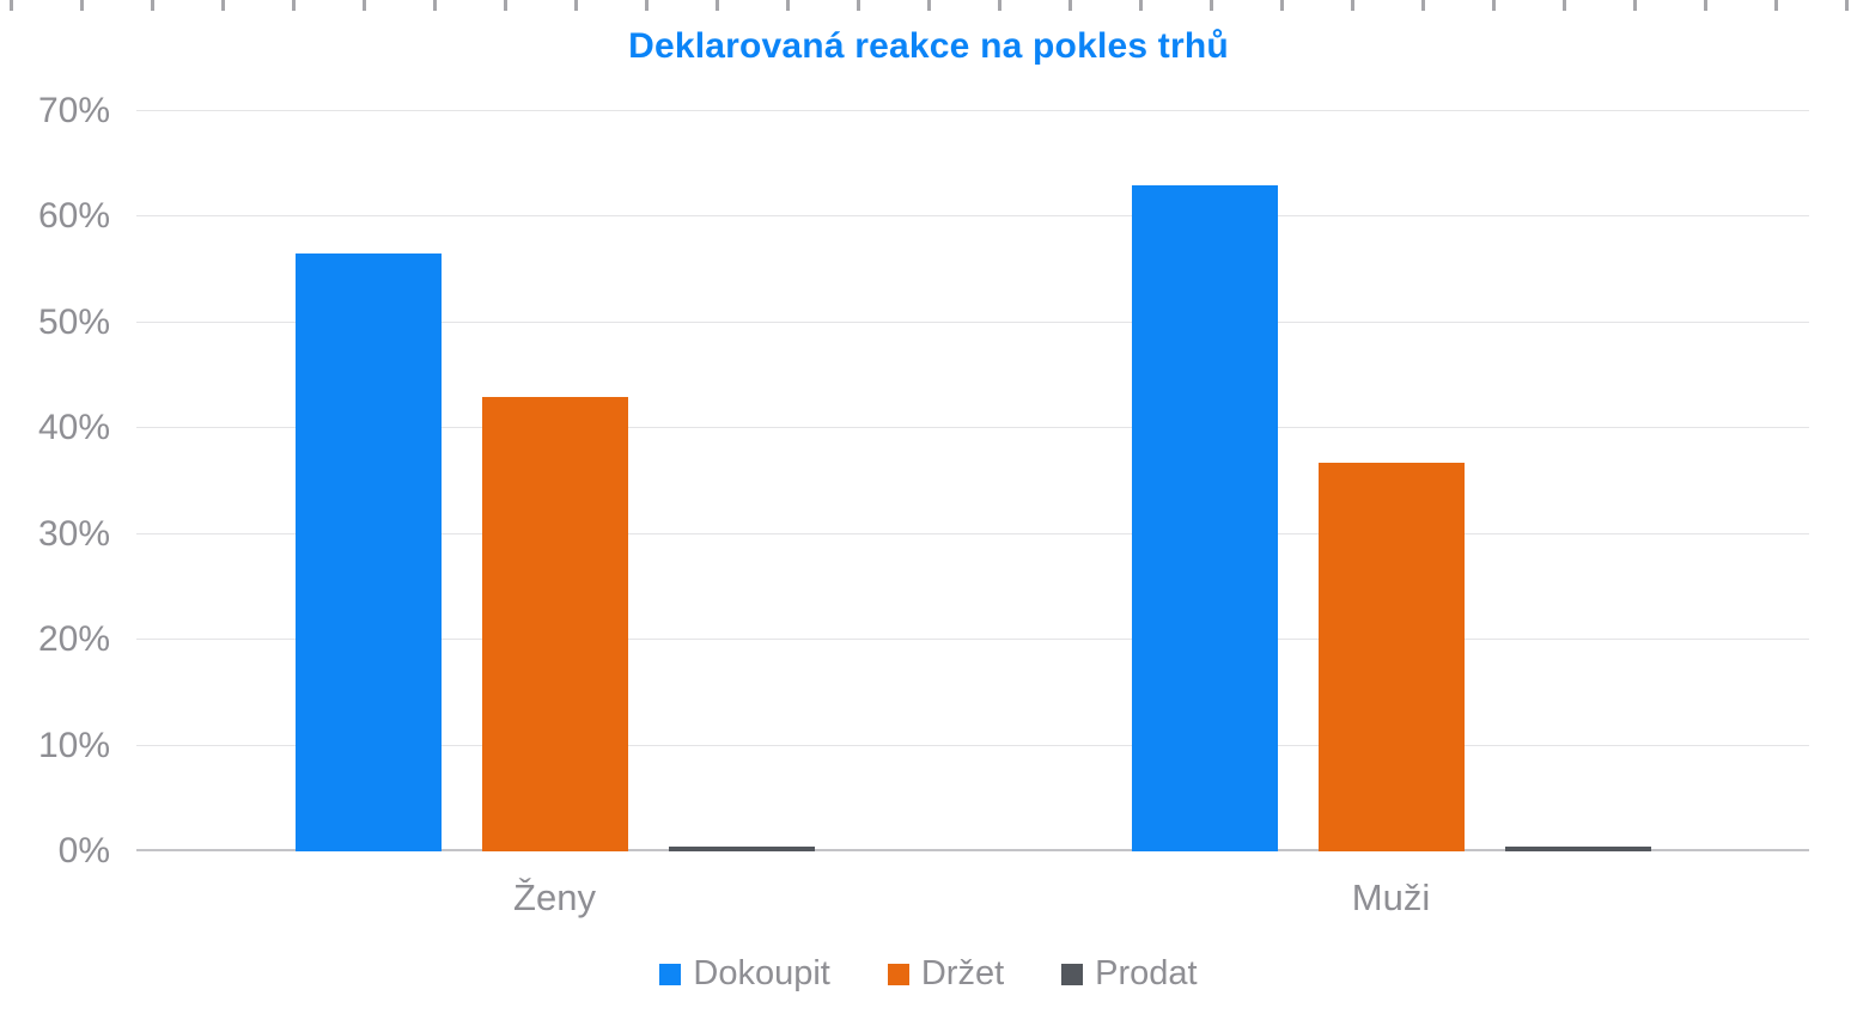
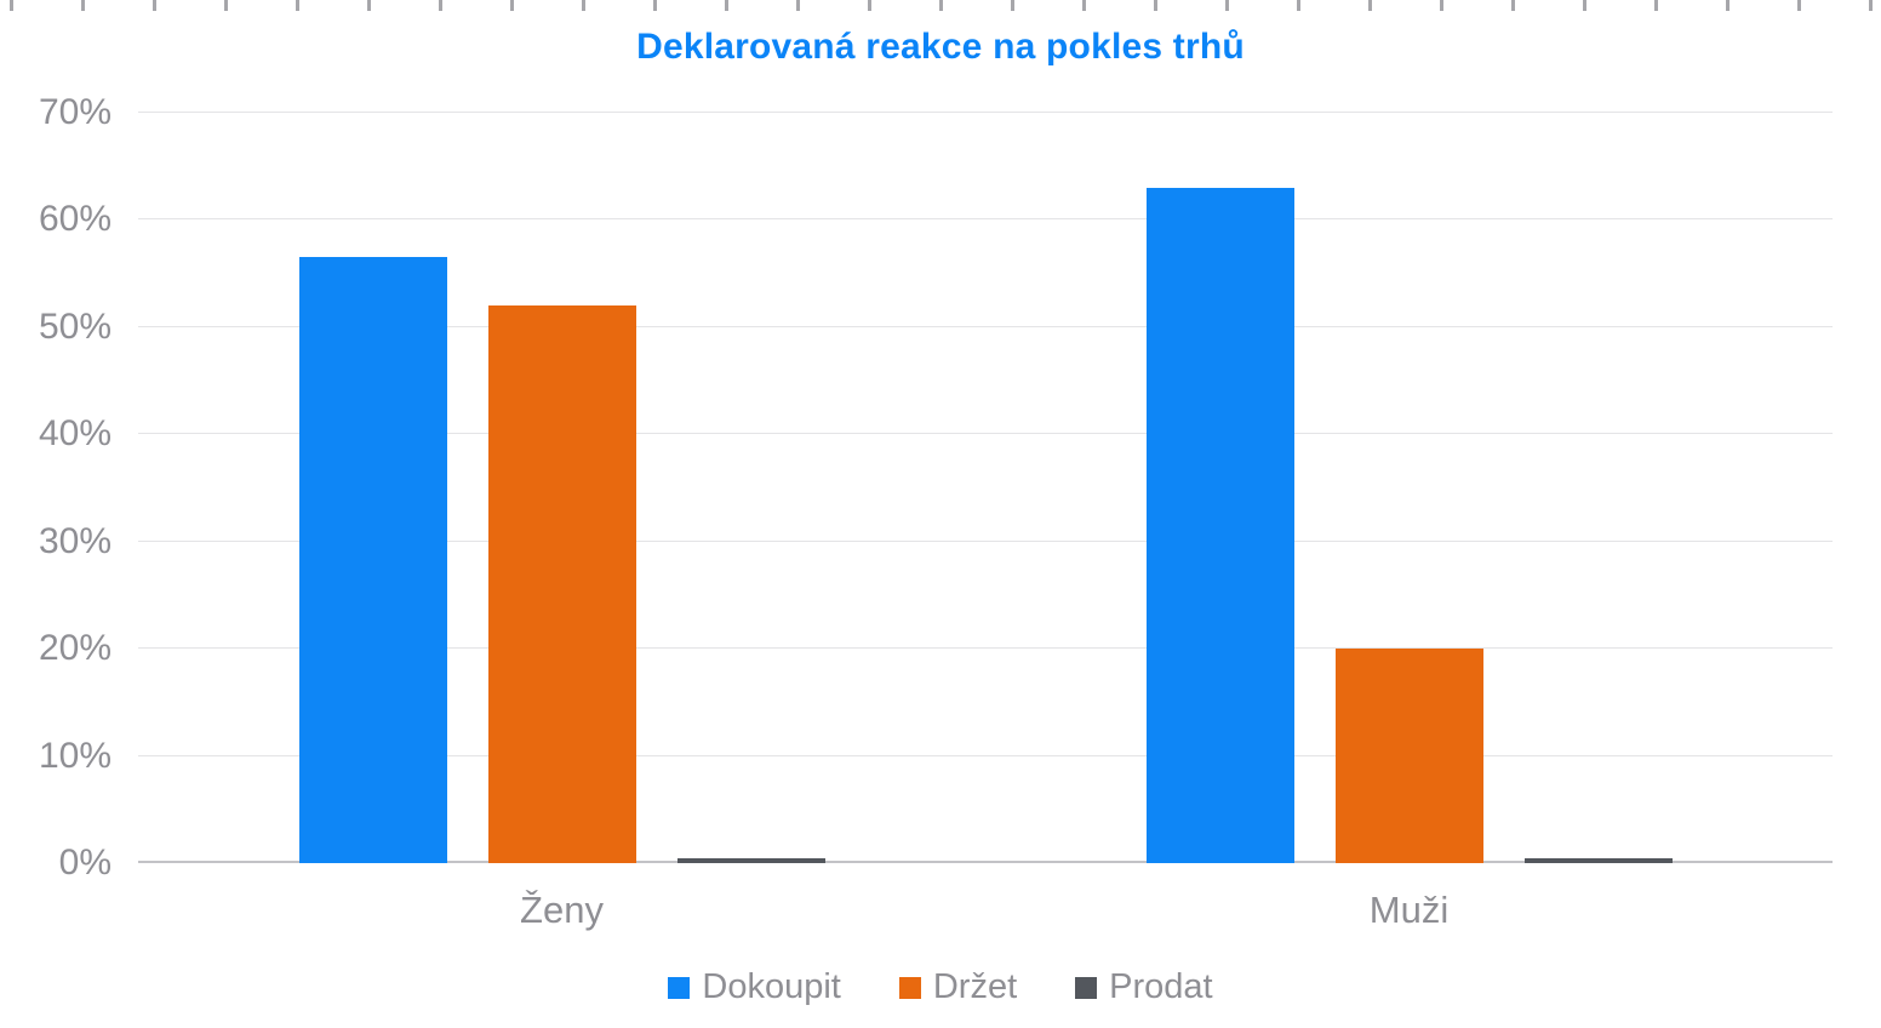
Držet/Ženy: 43% -> 52%
Držet/Muži: 37% -> 20%
